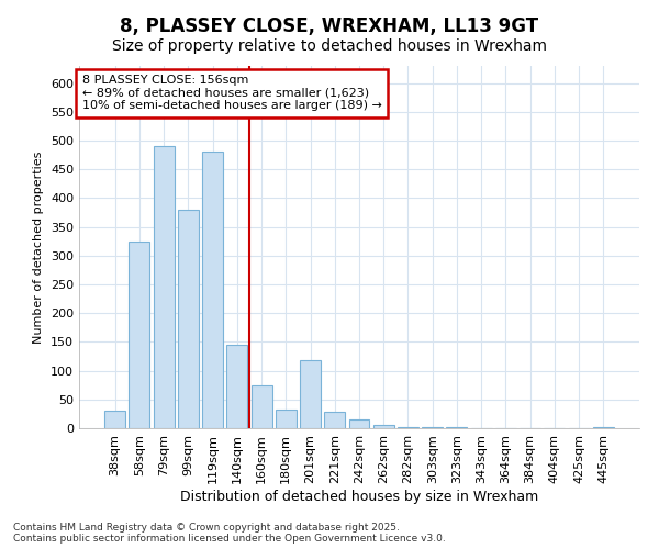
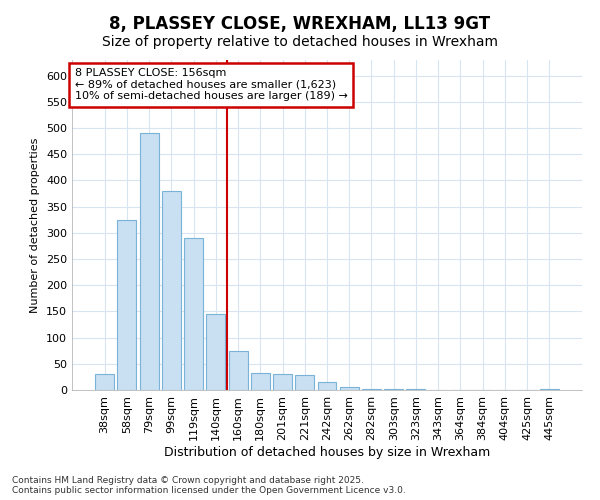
119sqm: 482 -> 290
201sqm: 118 -> 30
